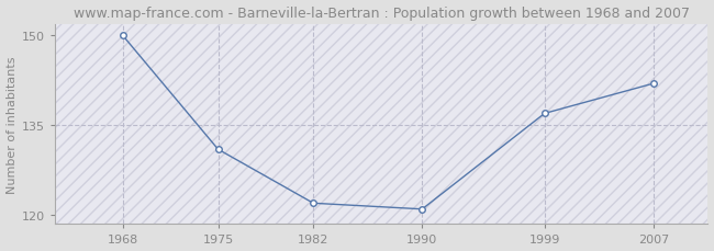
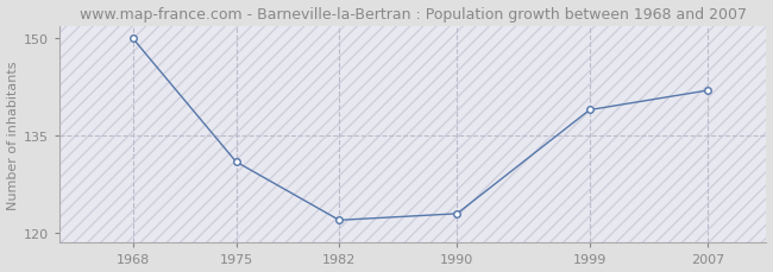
1990: 121 -> 123
1999: 137 -> 139
